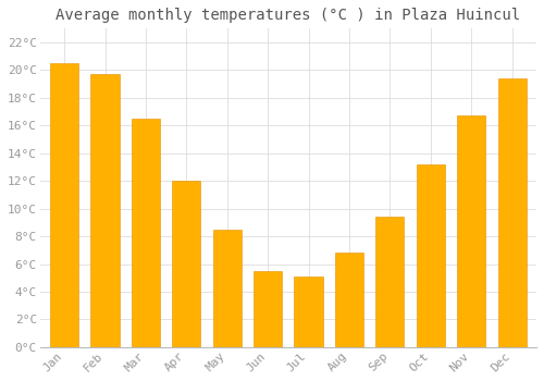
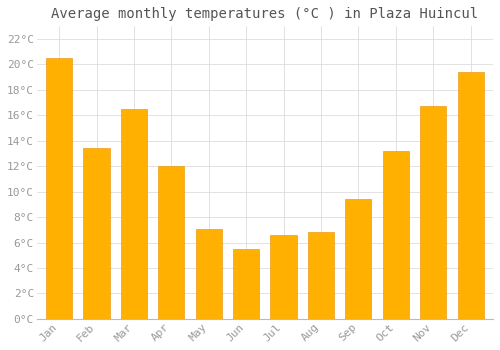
Feb: 19.7°C -> 13.4°C
May: 8.5°C -> 7.1°C
Jul: 5.1°C -> 6.6°C
